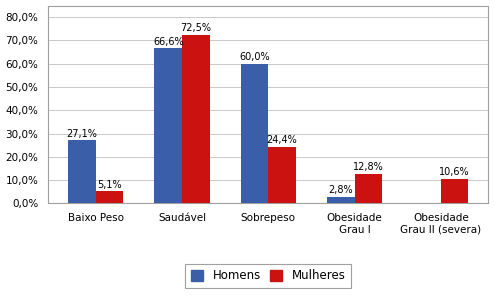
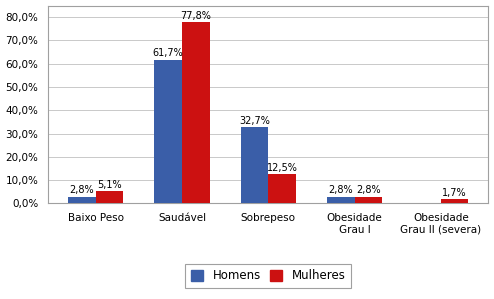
Homens/Baixo Peso: 27,1% -> 2,8%
Homens/Saudável: 66,6% -> 61,7%
Mulheres/Saudável: 72,5% -> 77,8%
Homens/Sobrepeso: 60,0% -> 32,7%
Mulheres/Sobrepeso: 24,4% -> 12,5%
Mulheres/Obesidade Grau I: 12,8% -> 2,8%
Mulheres/Obesidade Grau II (severa): 10,6% -> 1,7%
